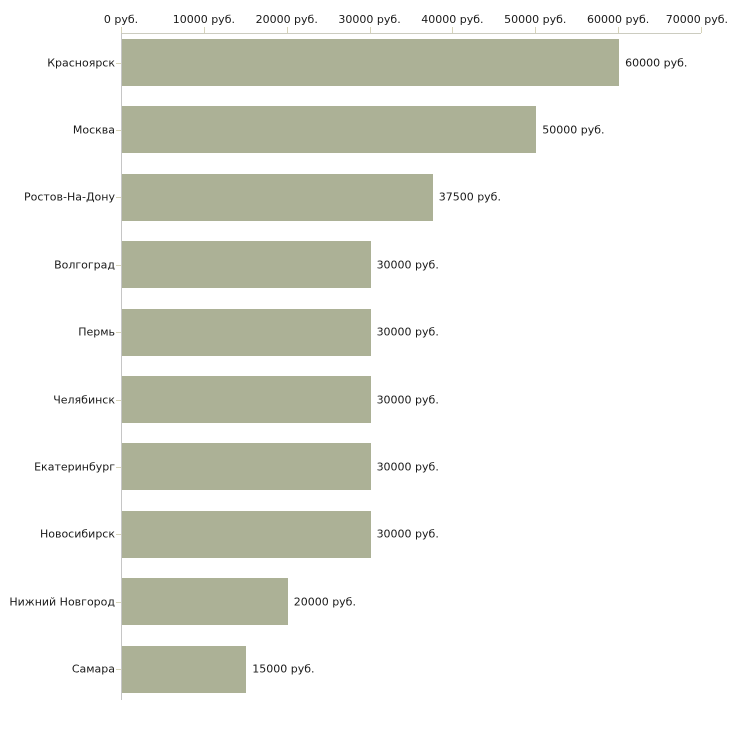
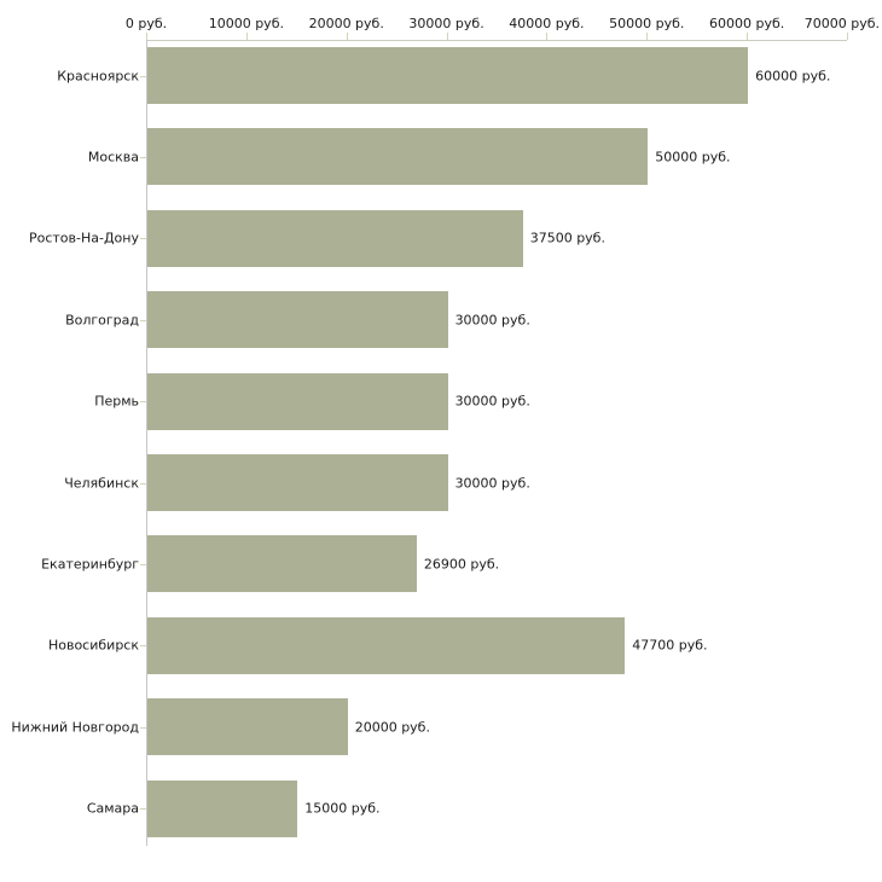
Екатеринбург: 30000 -> 26900
Новосибирск: 30000 -> 47700
